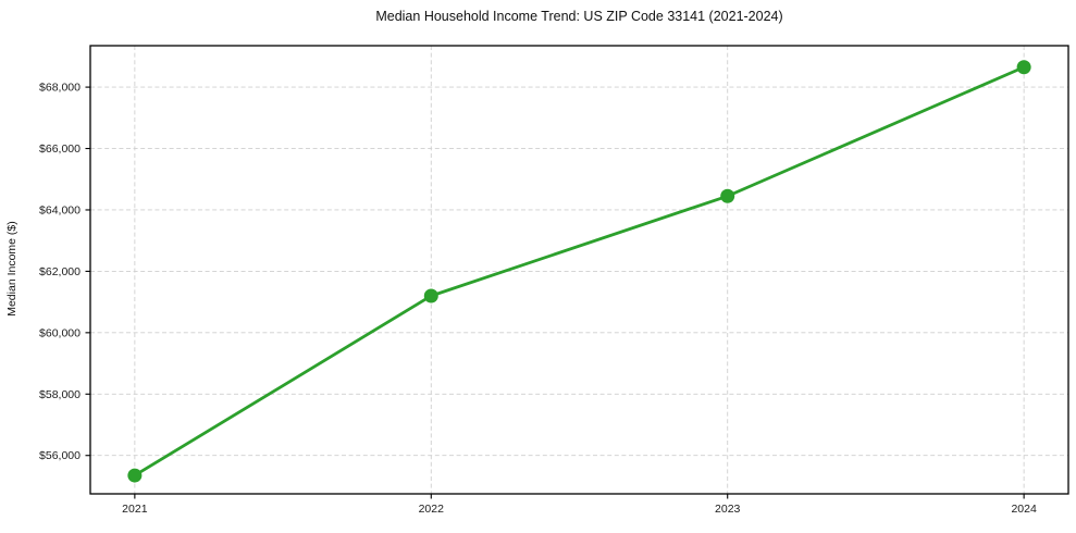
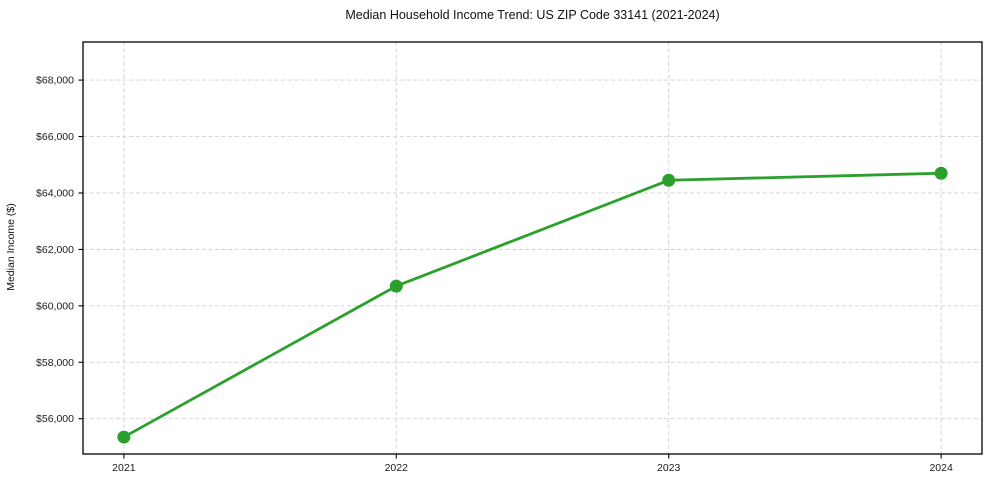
2022: $61200 -> $60700
2024: $68600 -> $64700
